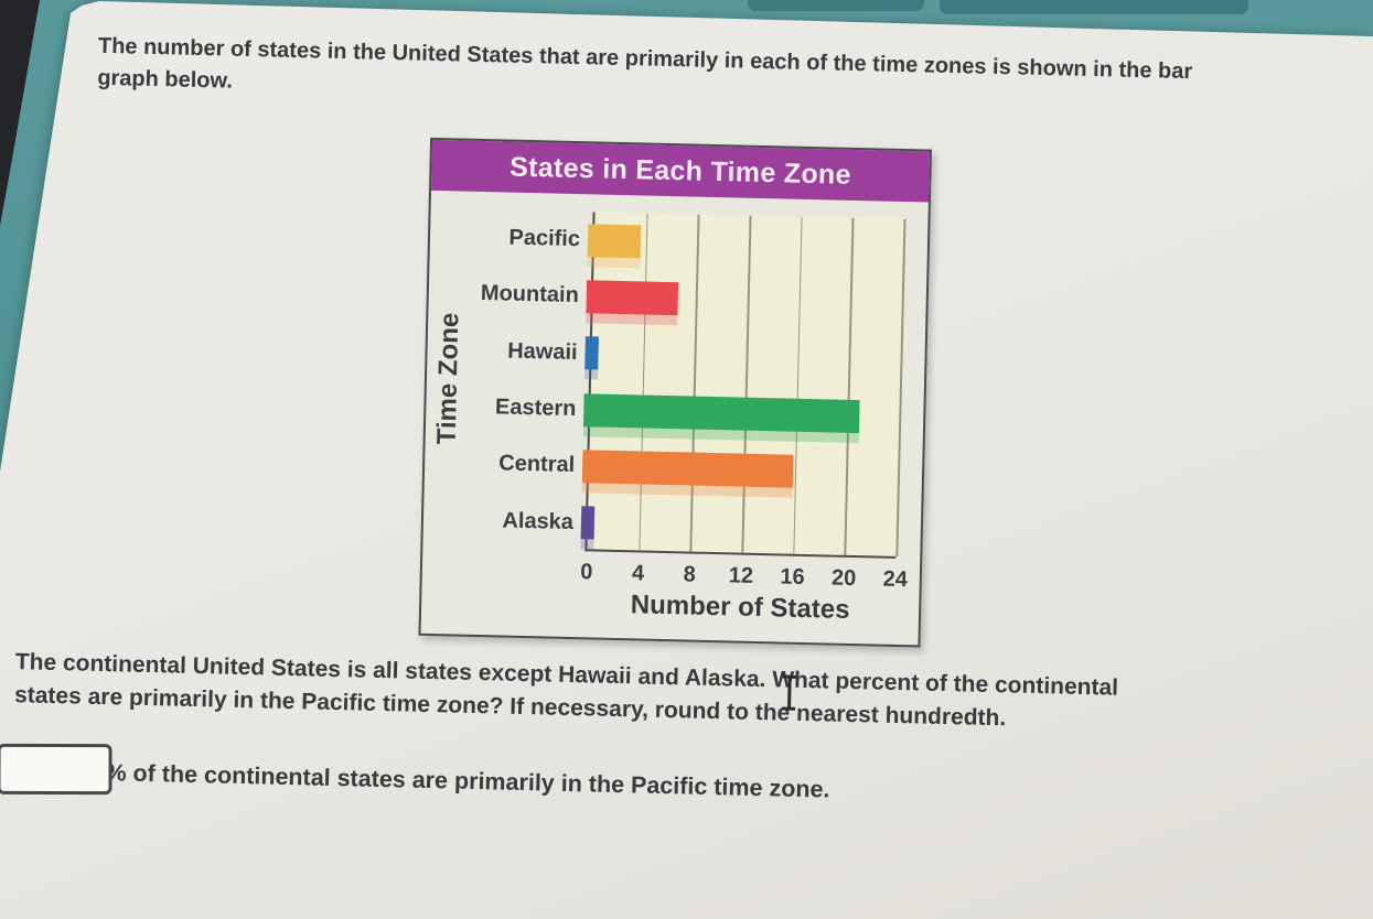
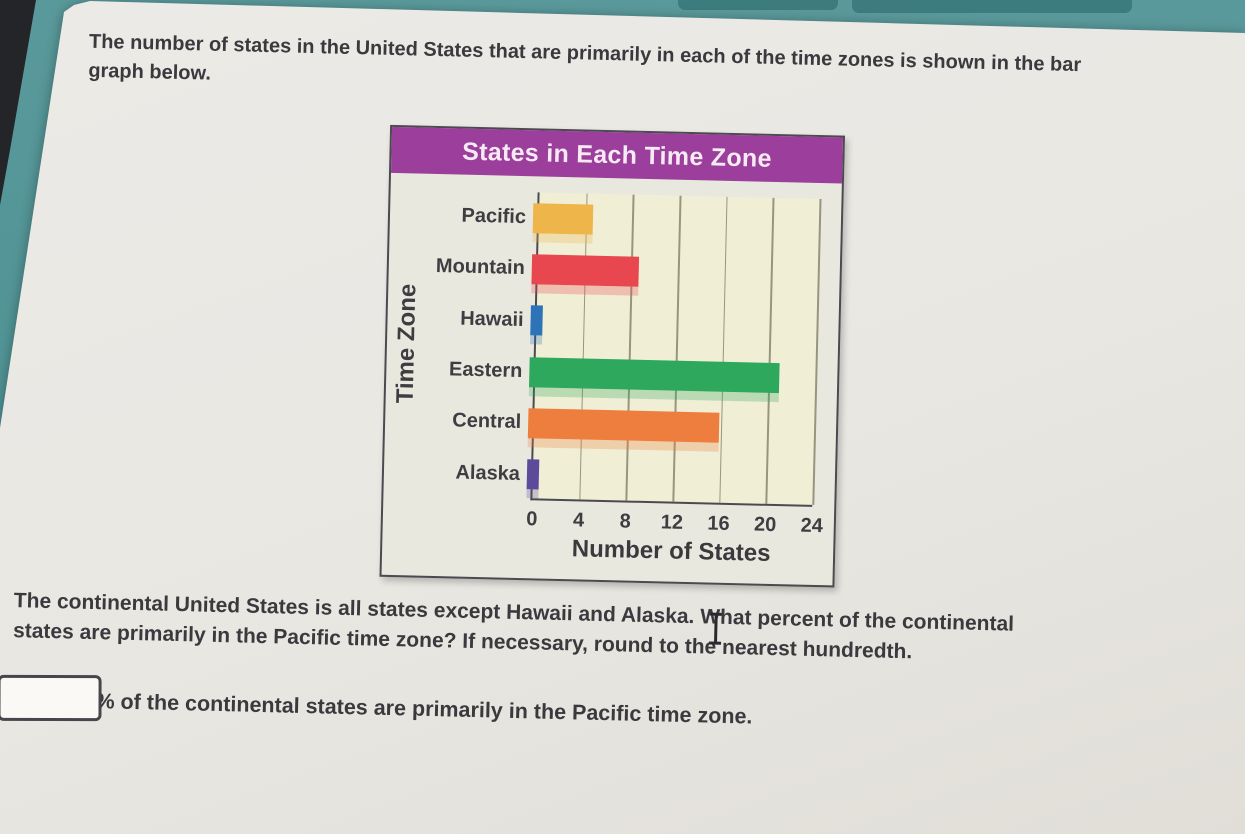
Pacific: 4 -> 5
Mountain: 7 -> 9
